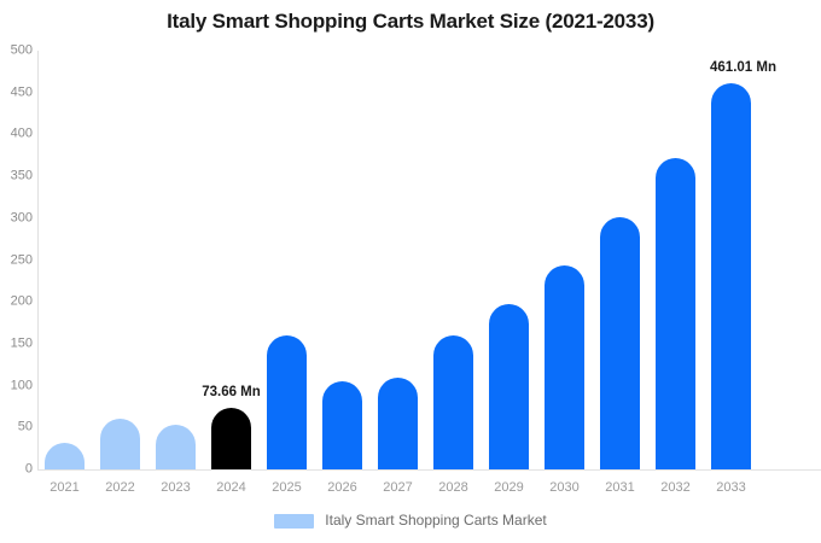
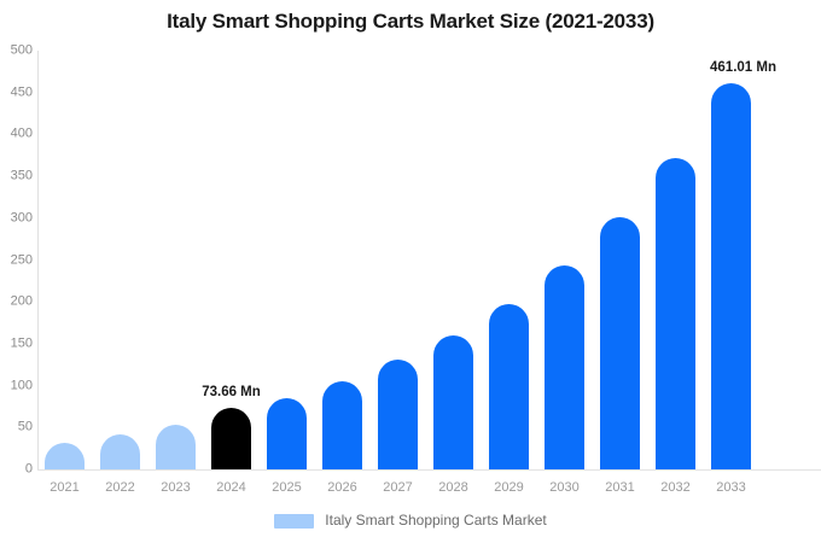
2022: 60 -> 40
2025: 160 -> 80
2027: 110 -> 130
